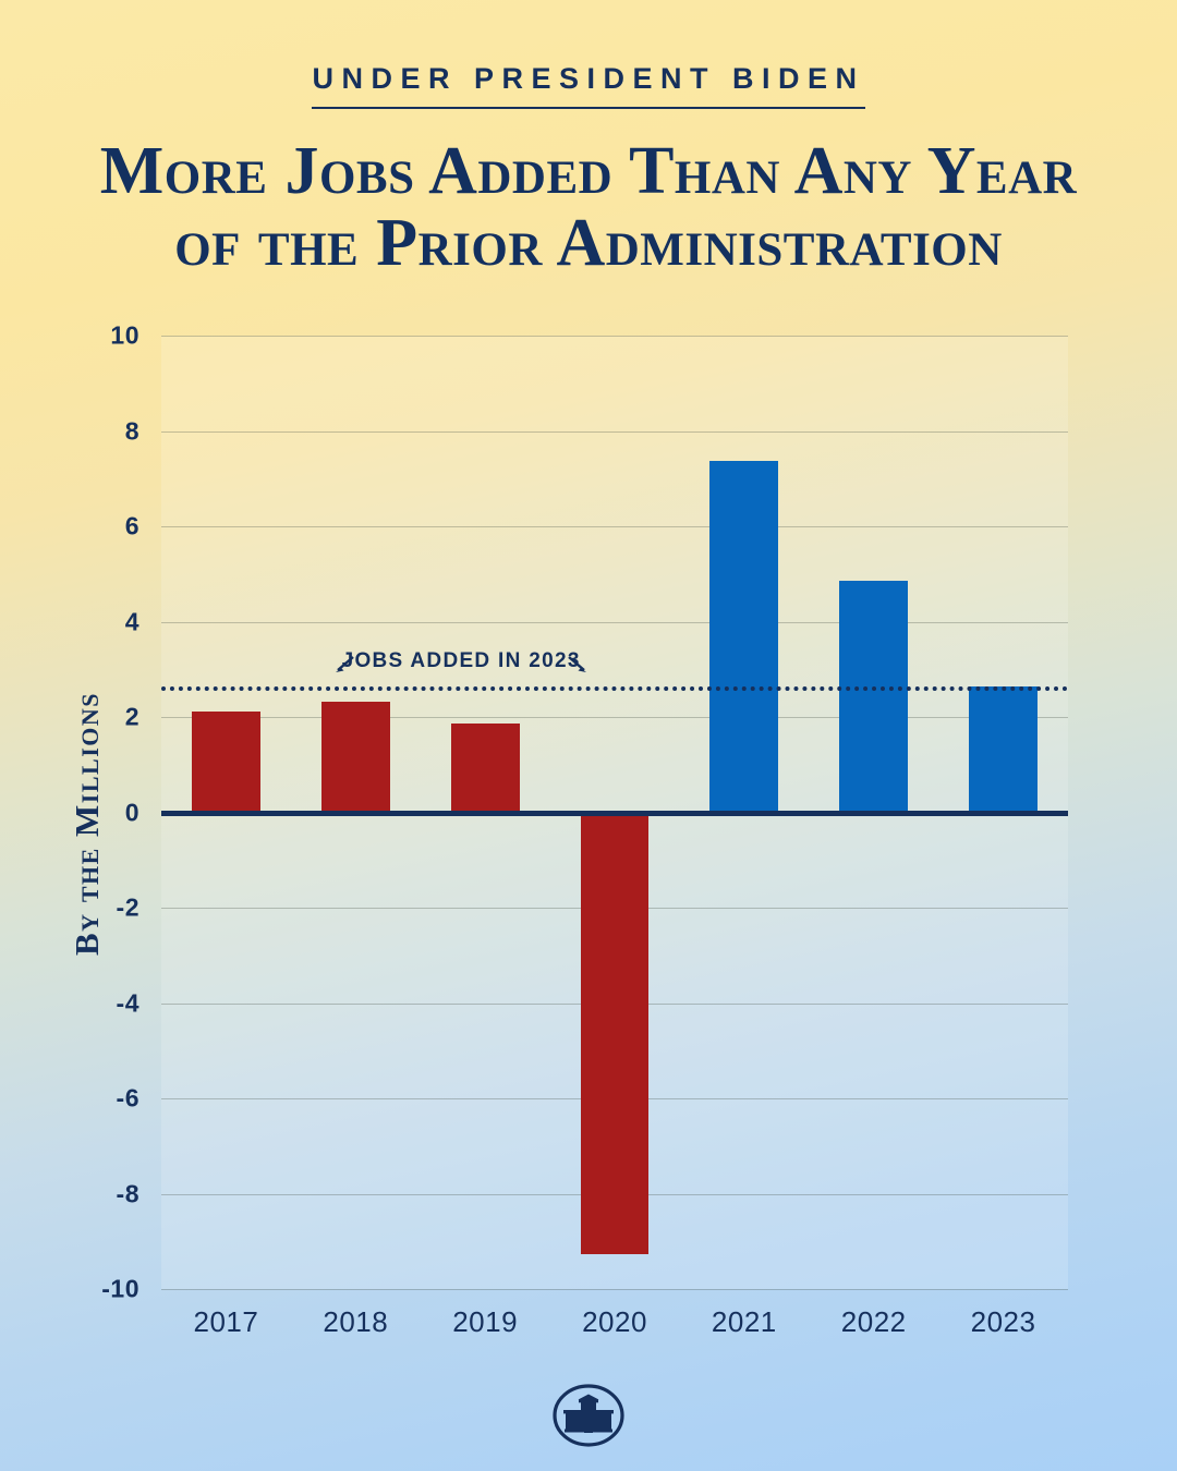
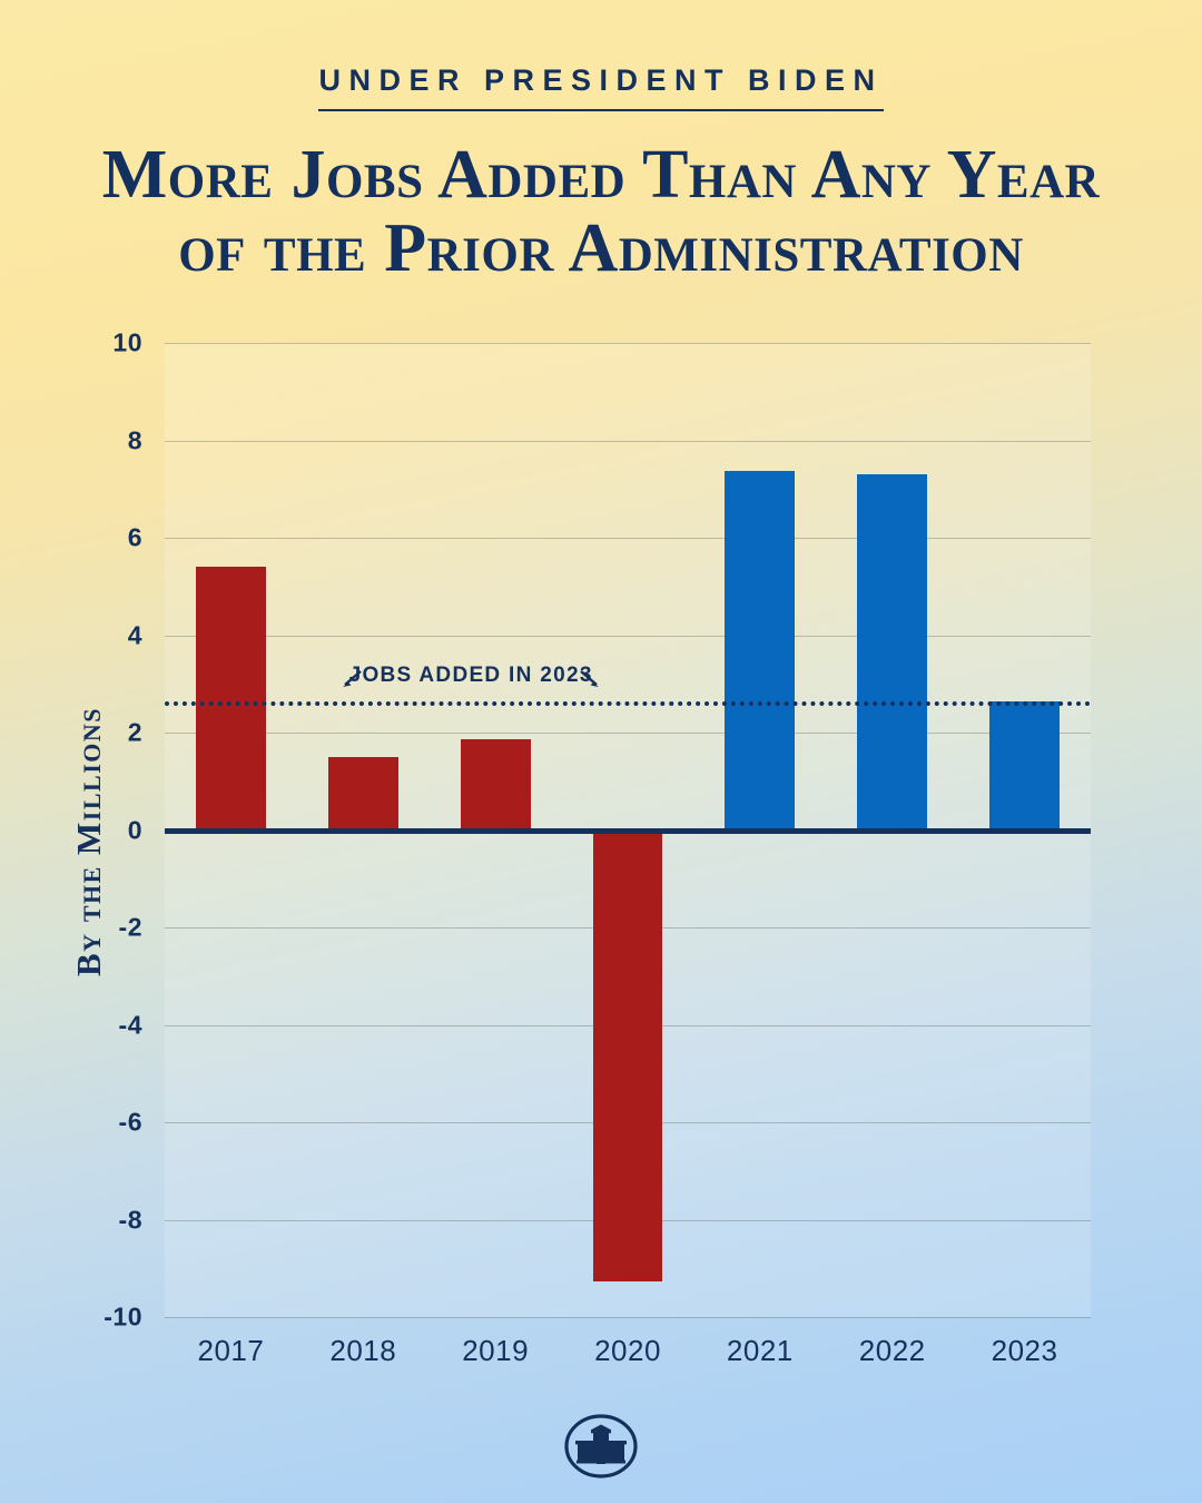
2017: 2.1 -> 5.4
2018: 2.3 -> 1.5
2022: 4.8 -> 7.3
